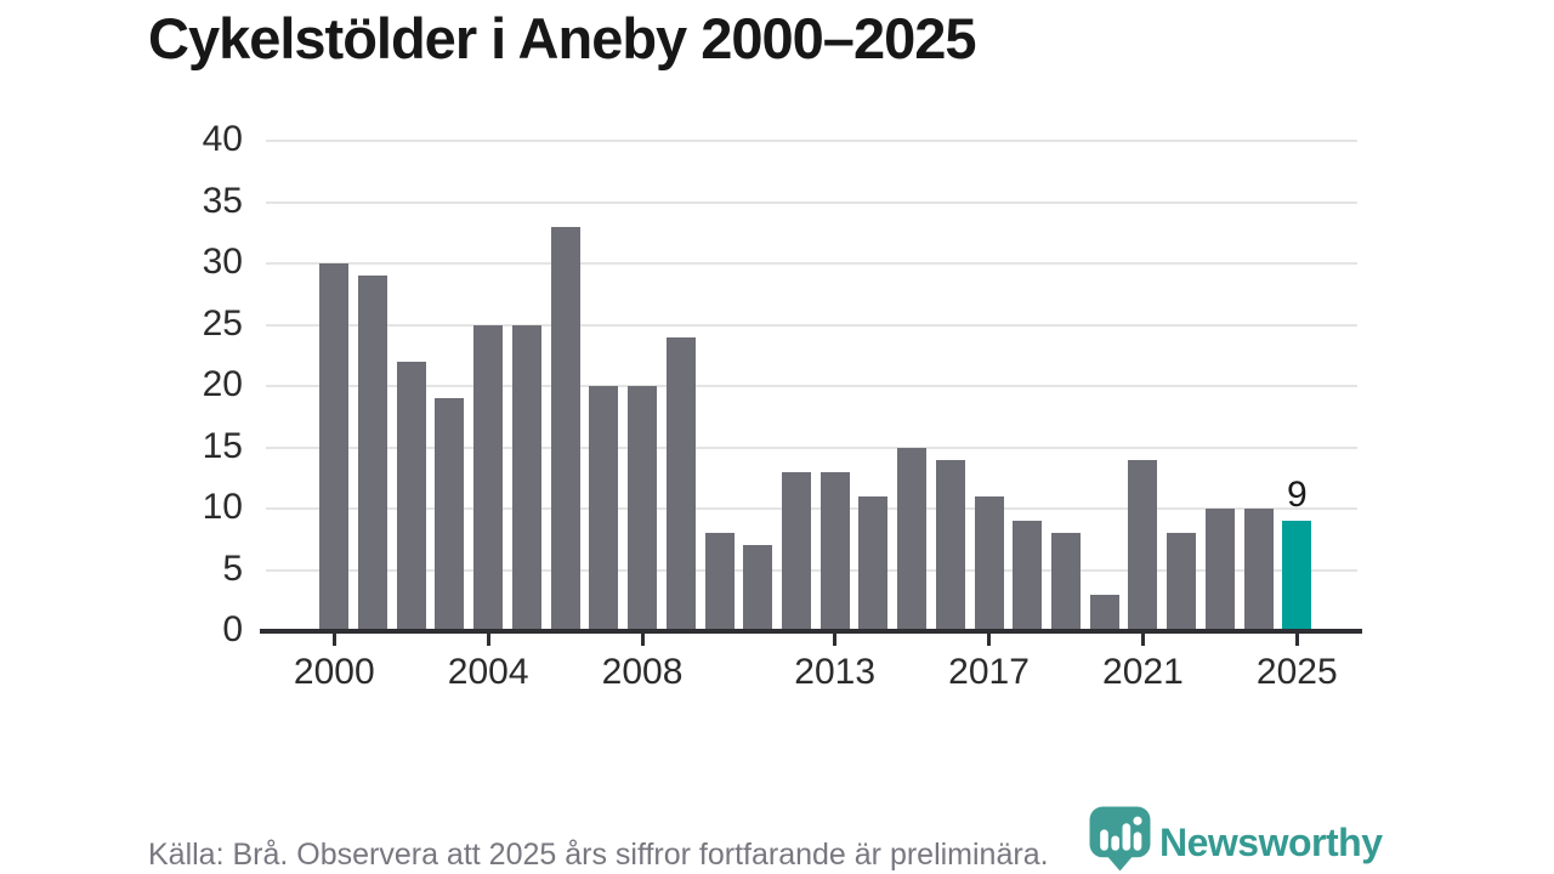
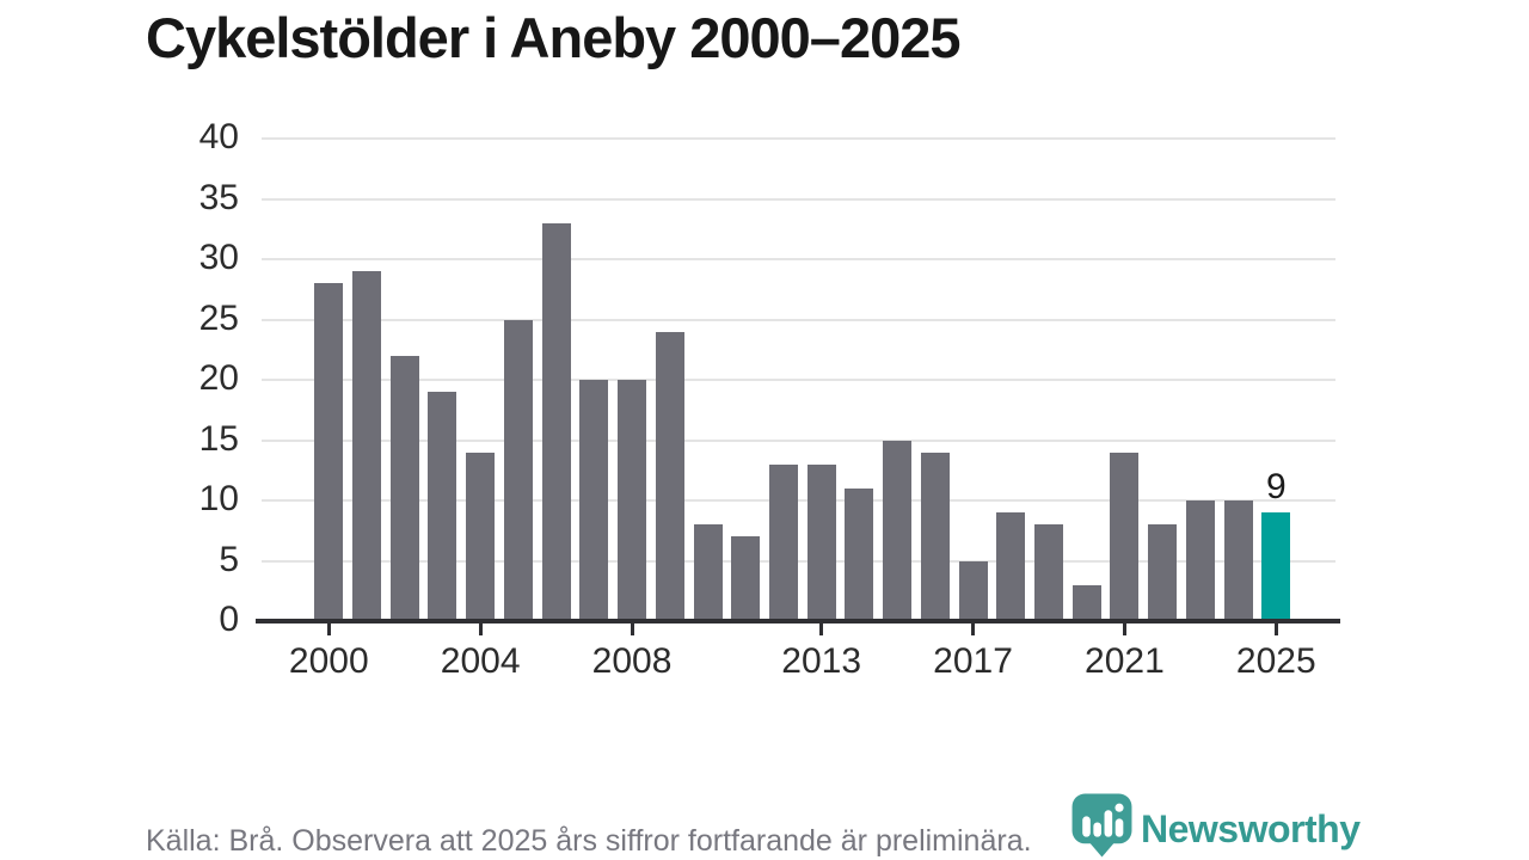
2000: 30 -> 28
2004: 25 -> 14
2017: 11 -> 5
